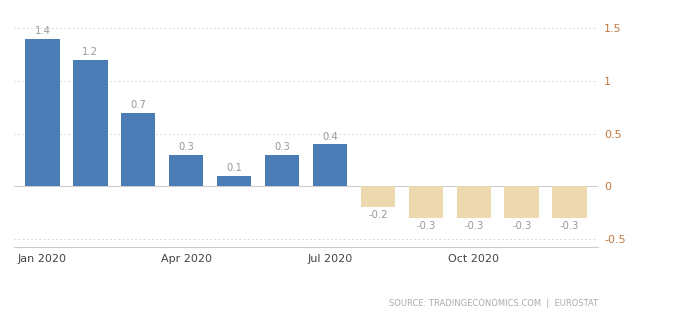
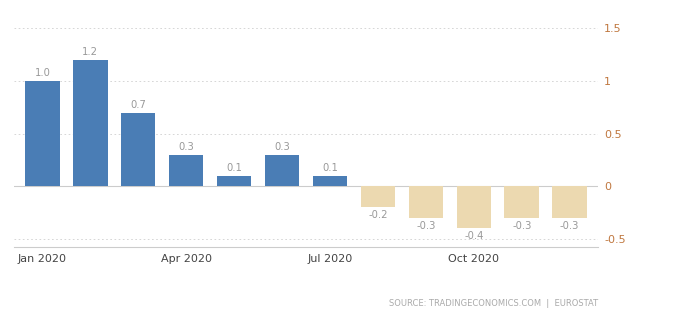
Jan 2020: 1.4 -> 1.0
Jul 2020: 0.4 -> 0.1
Oct 2020: -0.3 -> -0.4
